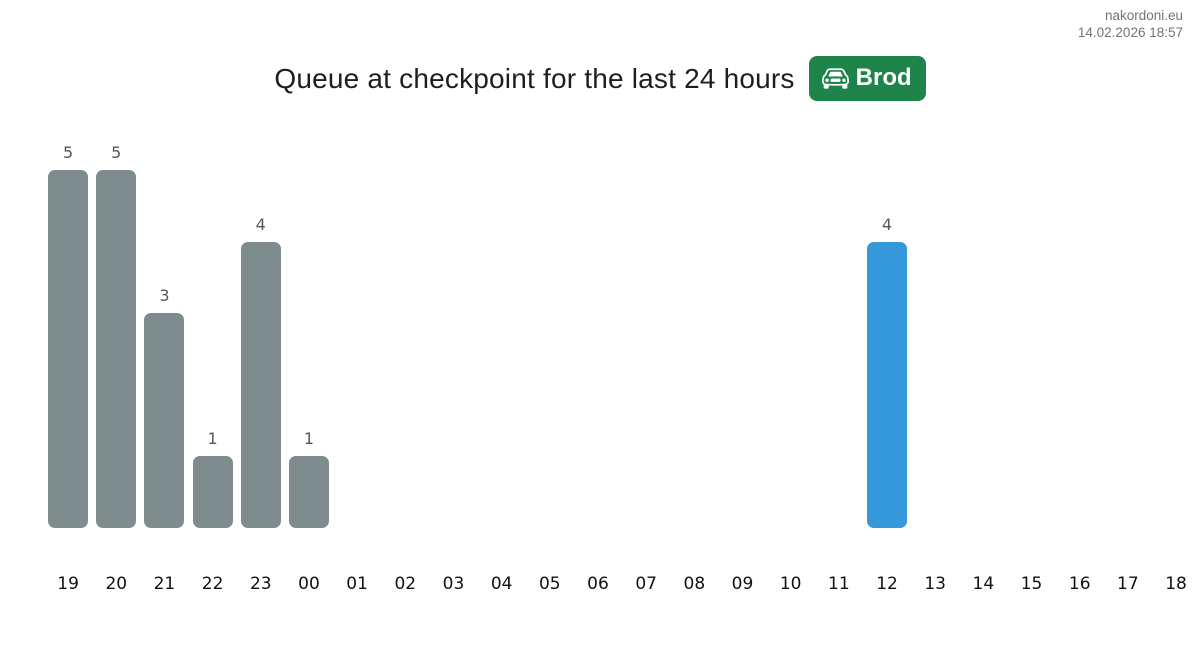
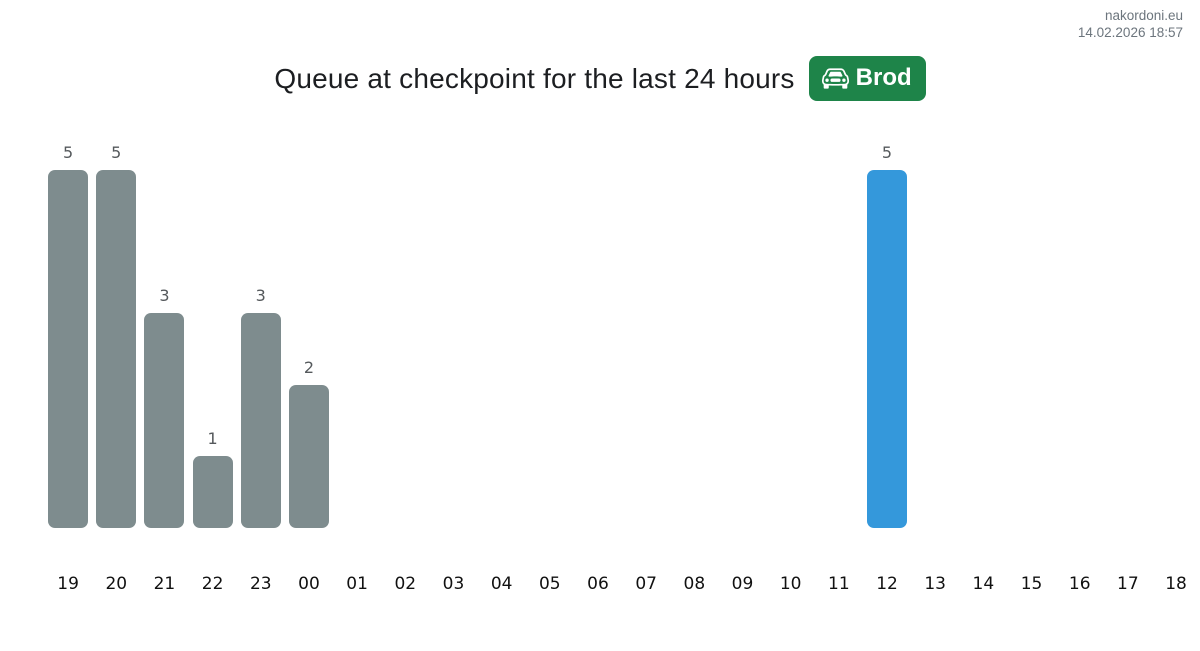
23: 4 -> 3
00: 1 -> 2
12: 4 -> 5
